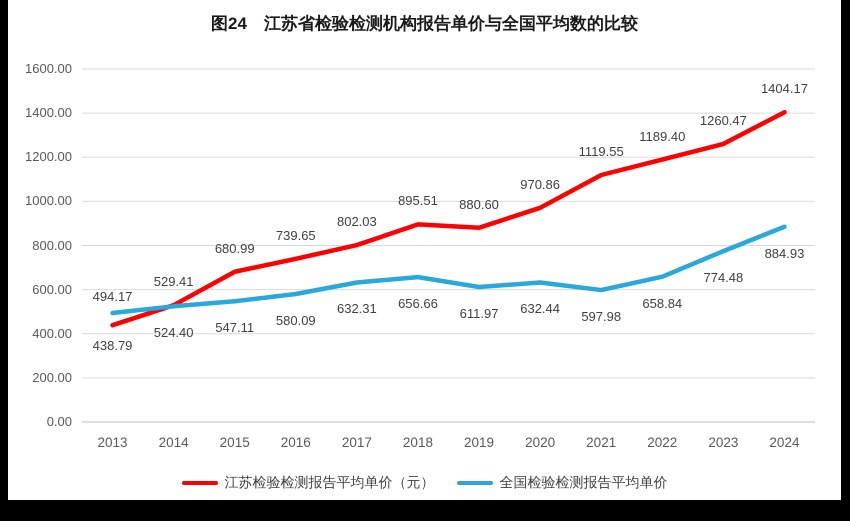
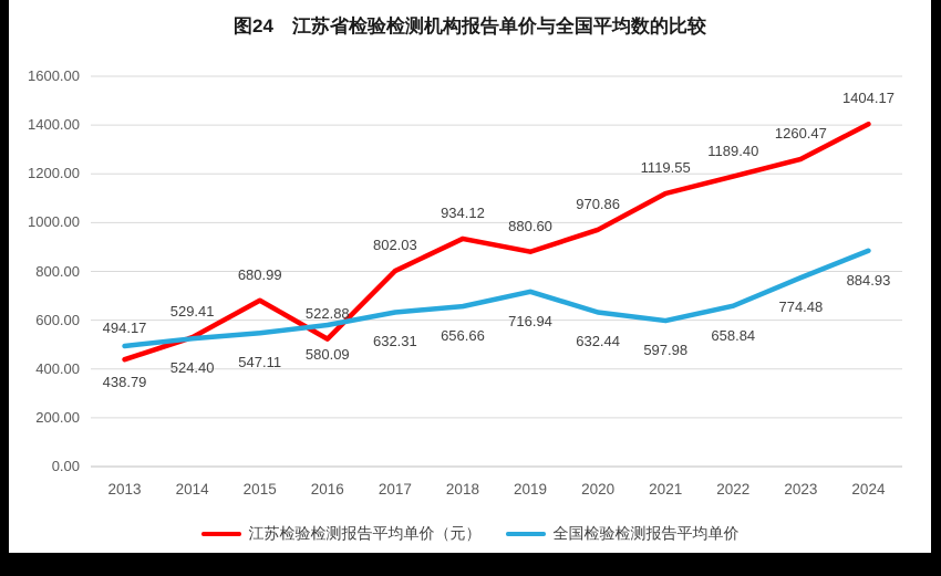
江苏检验检测报告平均单价（元）/2016: 739.65 -> 522.88
江苏检验检测报告平均单价（元）/2018: 895.51 -> 934.12
全国检验检测报告平均单价/2019: 611.97 -> 716.94
